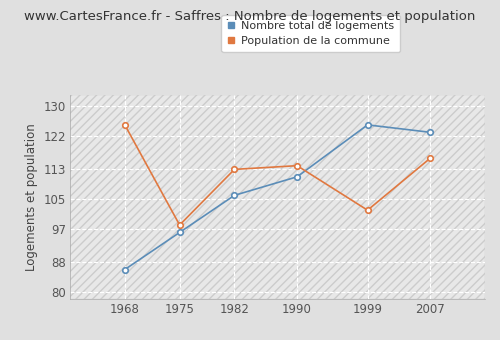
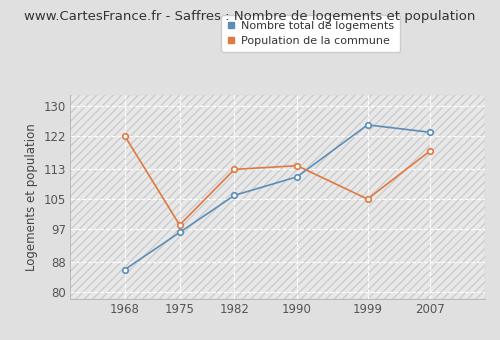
Population de la commune/1968: 125 -> 122
Population de la commune/1999: 102 -> 105
Population de la commune/2007: 116 -> 118
